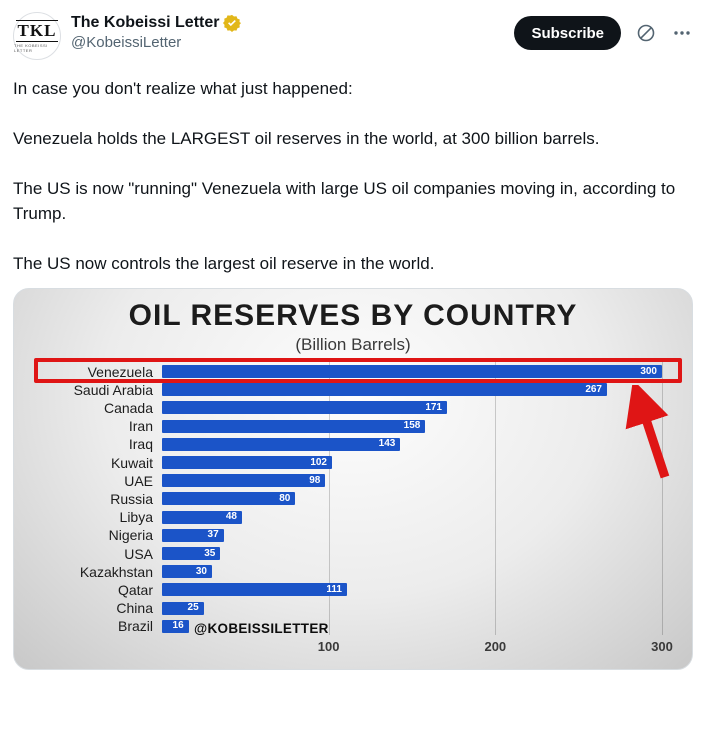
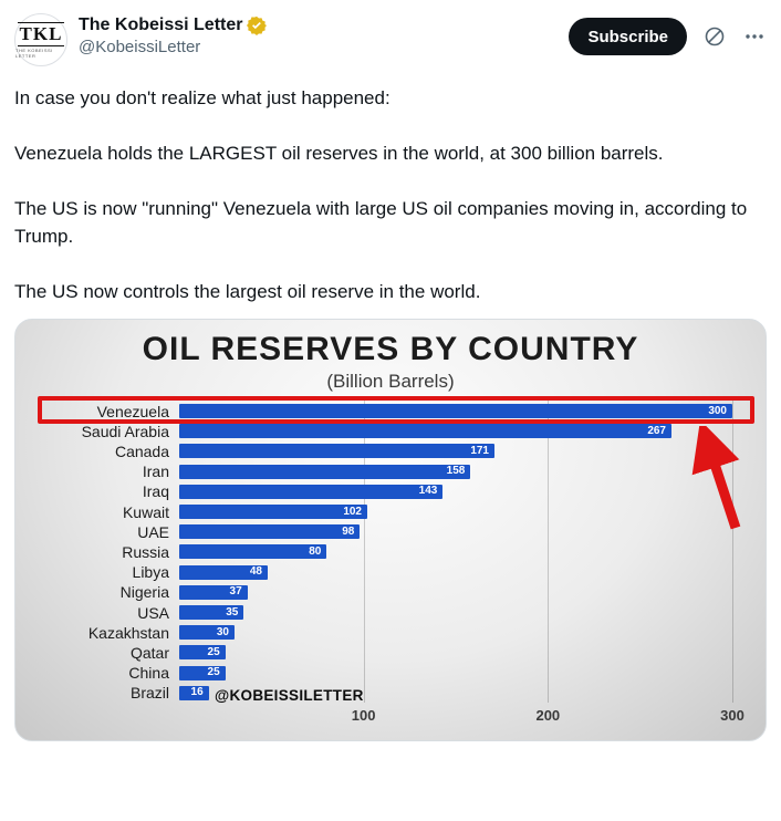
Qatar: 111 -> 25
